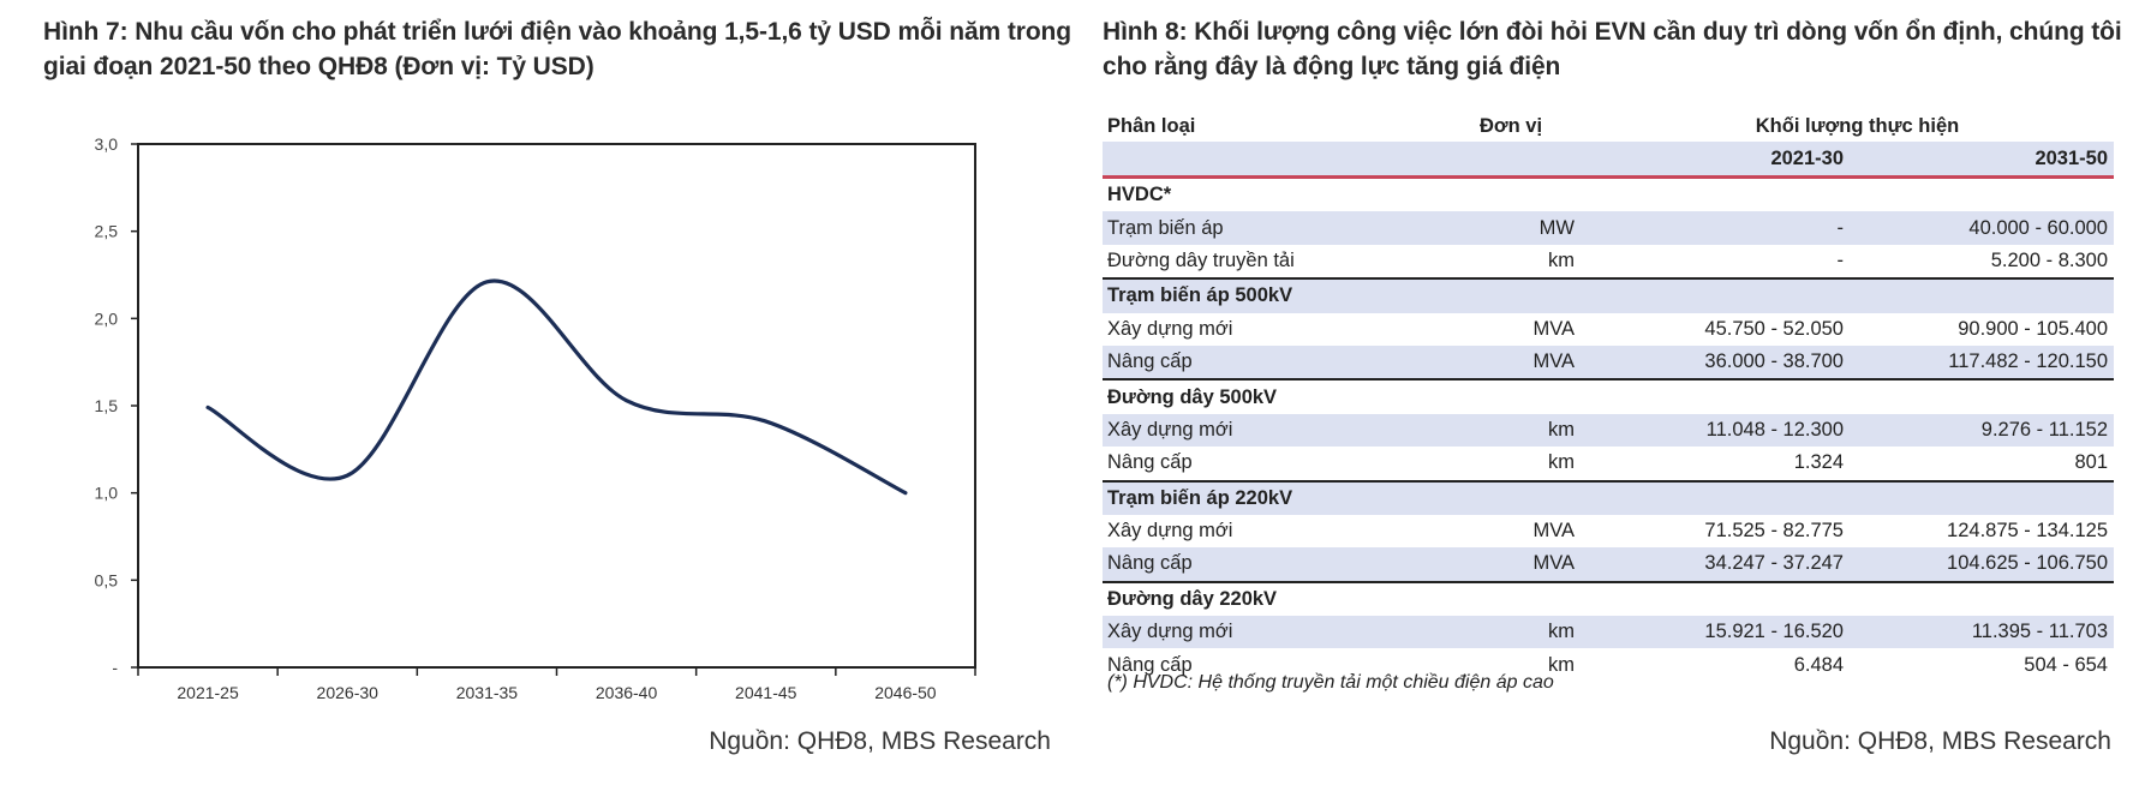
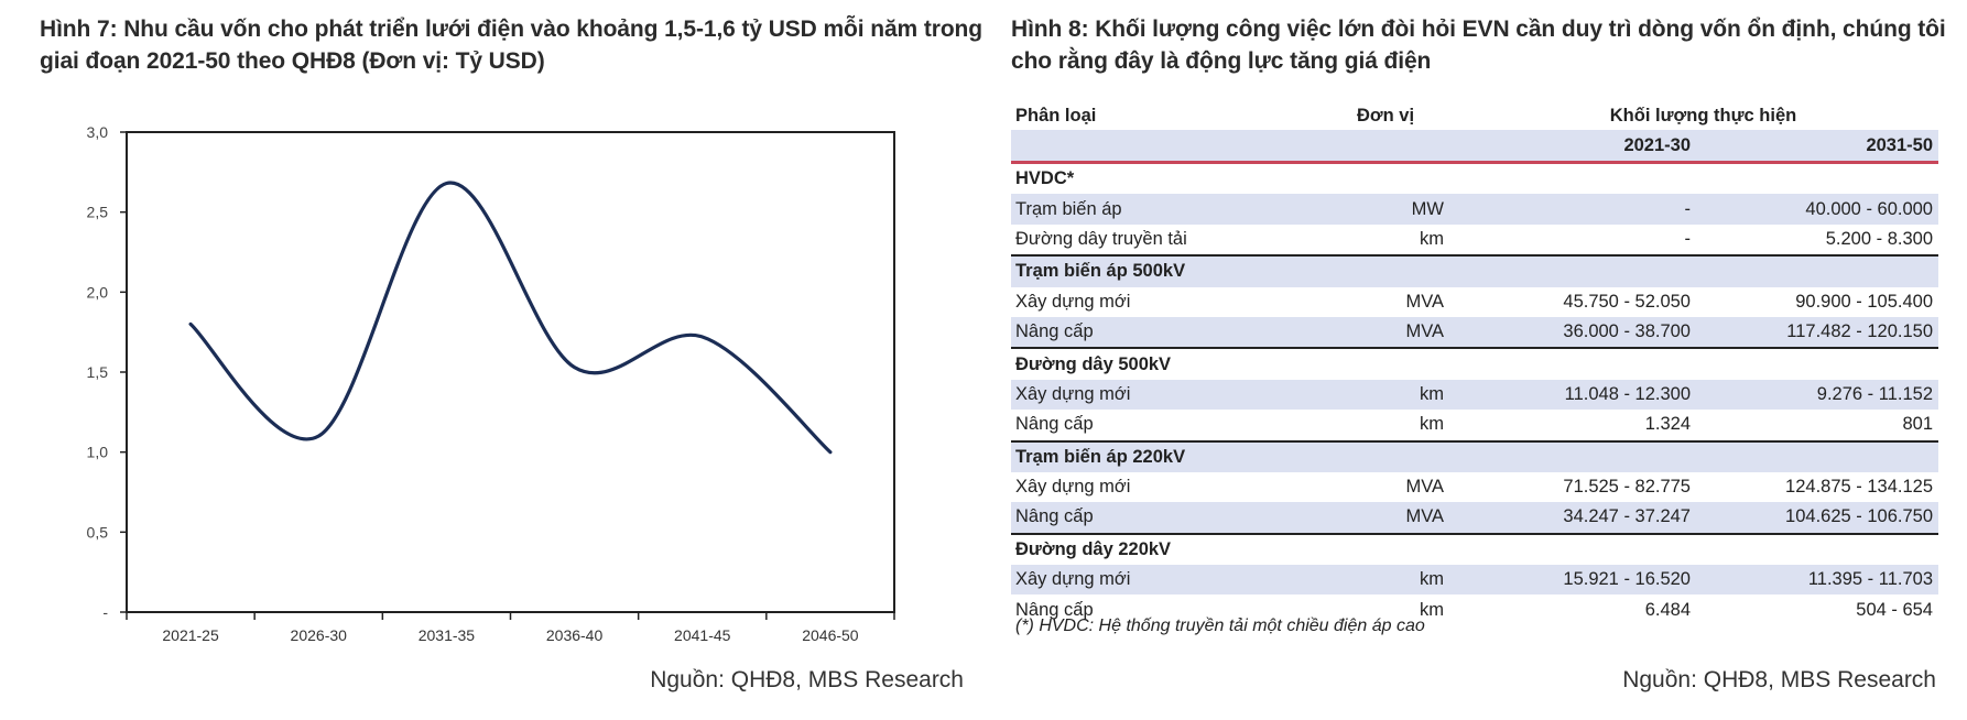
2021-25: 1,49 -> 1,80
2031-35: 2,21 -> 2,68
2041-45: 1,41 -> 1,72
